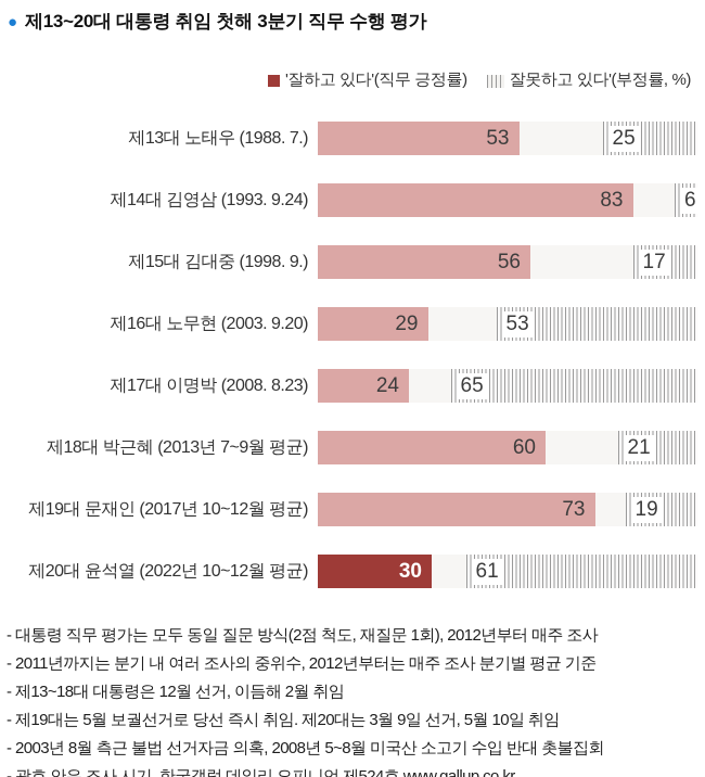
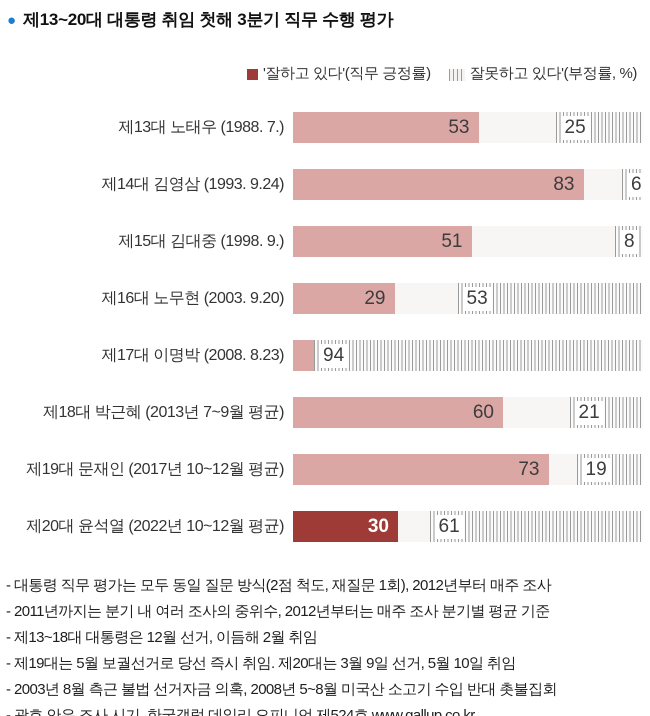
'잘하고 있다'(직무 긍정률)/제15대 김대중 (1998. 9.): 56 -> 51
잘못하고 있다'(부정률, %)/제15대 김대중 (1998. 9.): 17 -> 8
잘못하고 있다'(부정률, %)/제17대 이명박 (2008. 8.23): 65 -> 94
